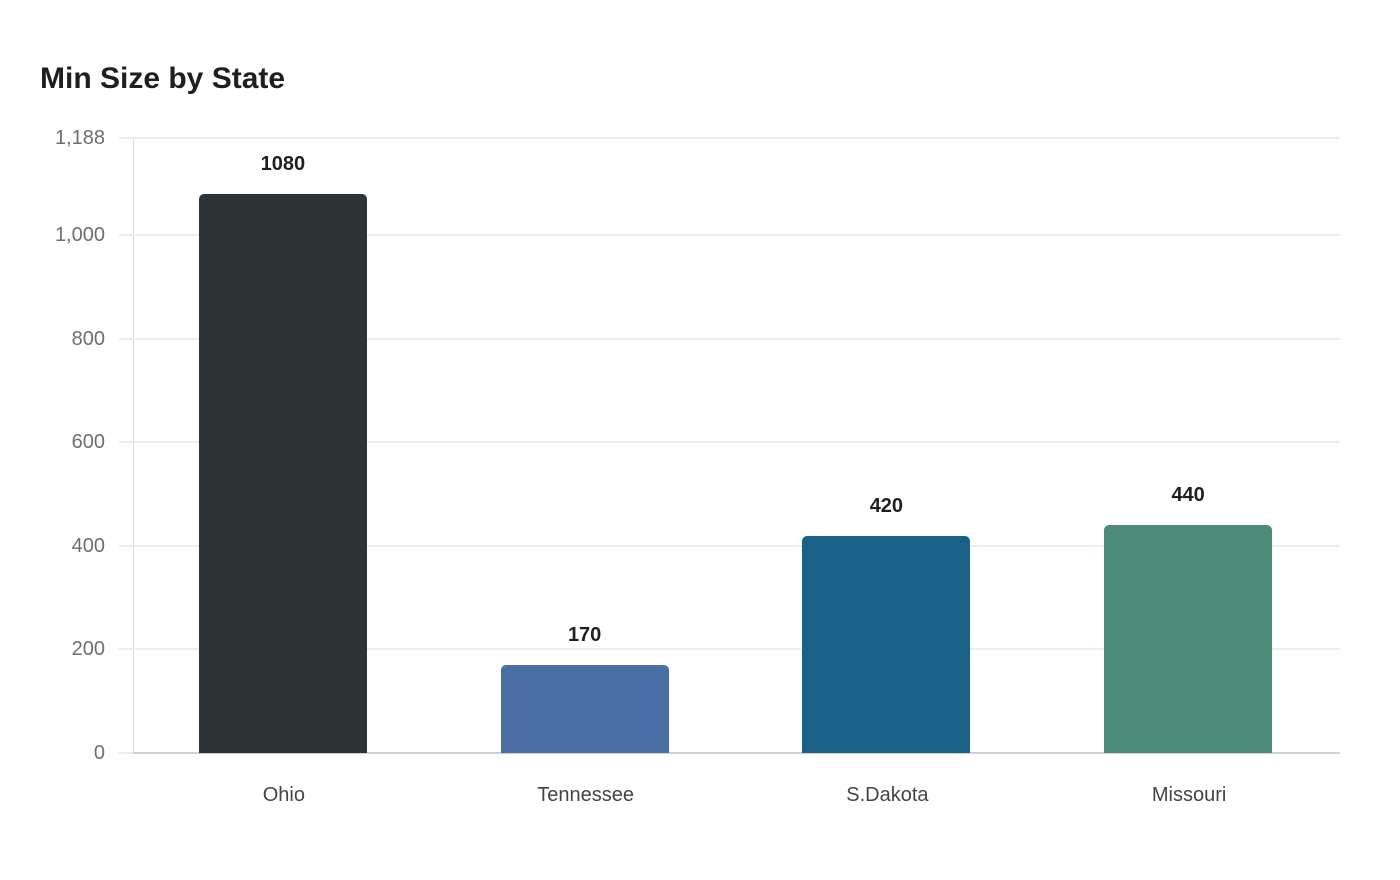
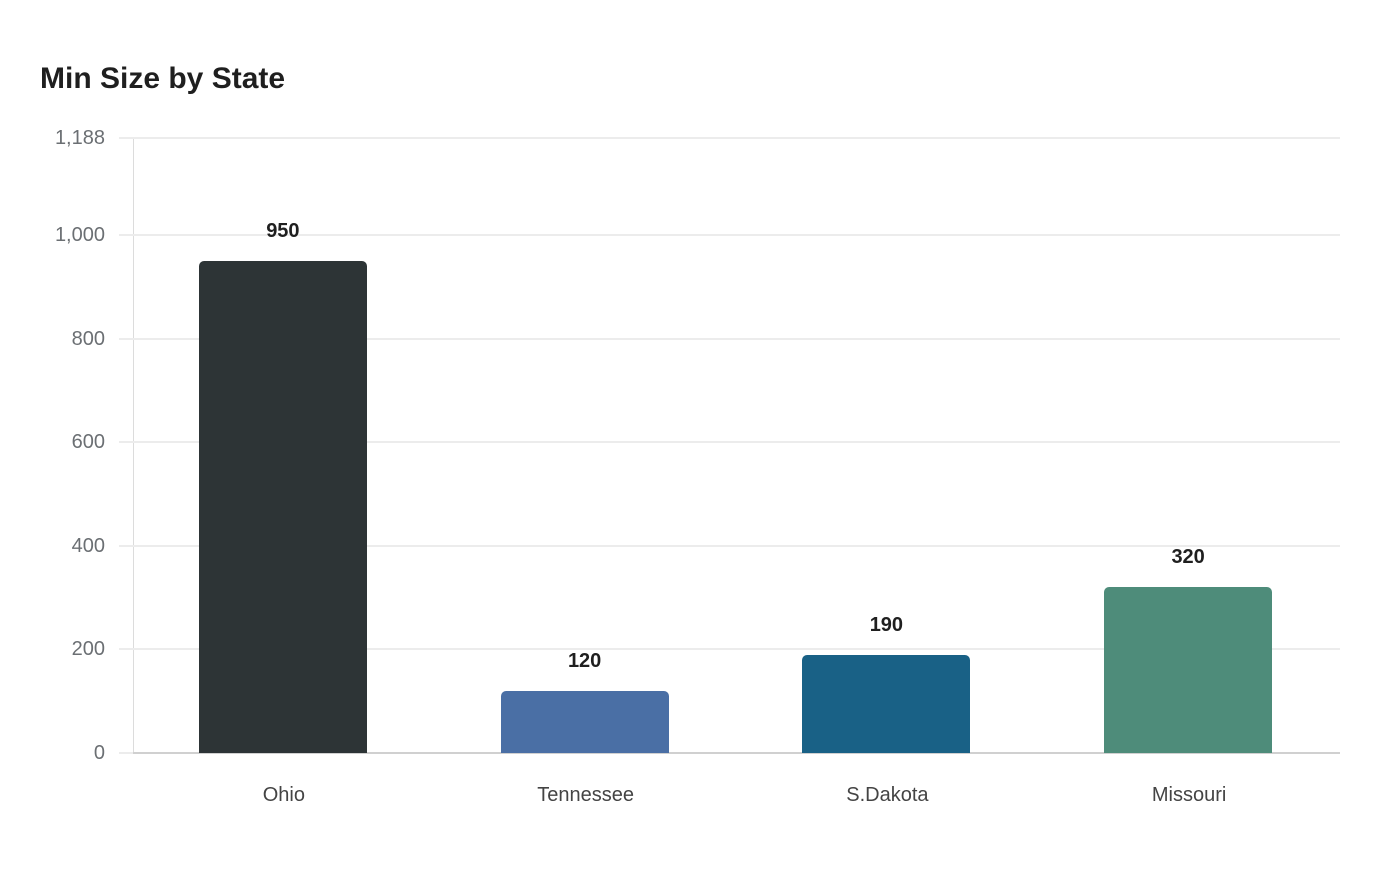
Ohio: 1080 -> 950
Tennessee: 170 -> 120
S.Dakota: 420 -> 190
Missouri: 440 -> 320
